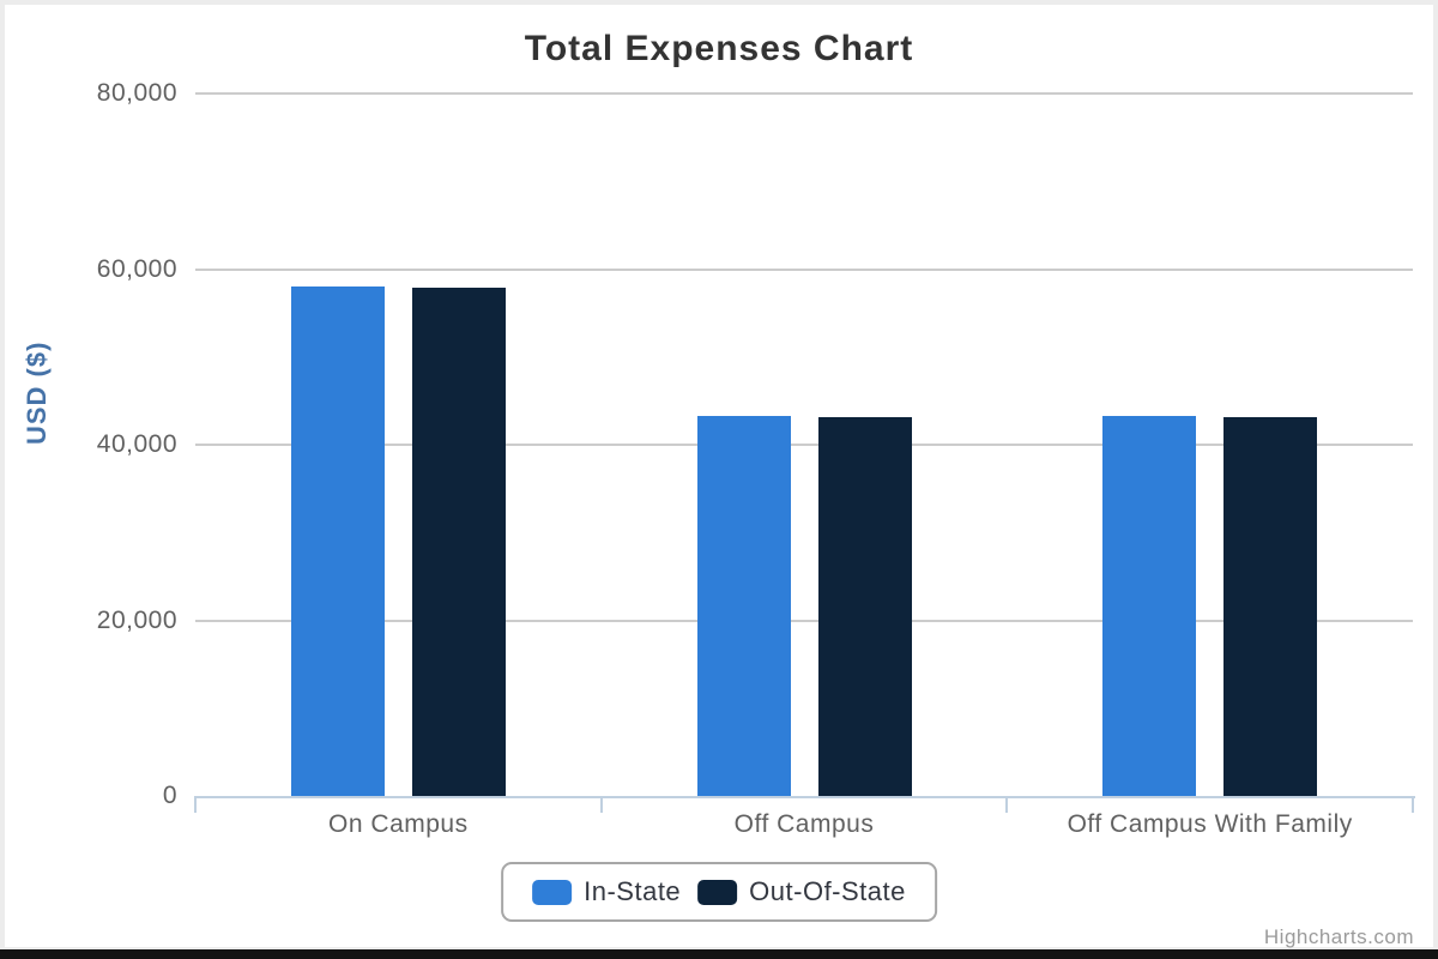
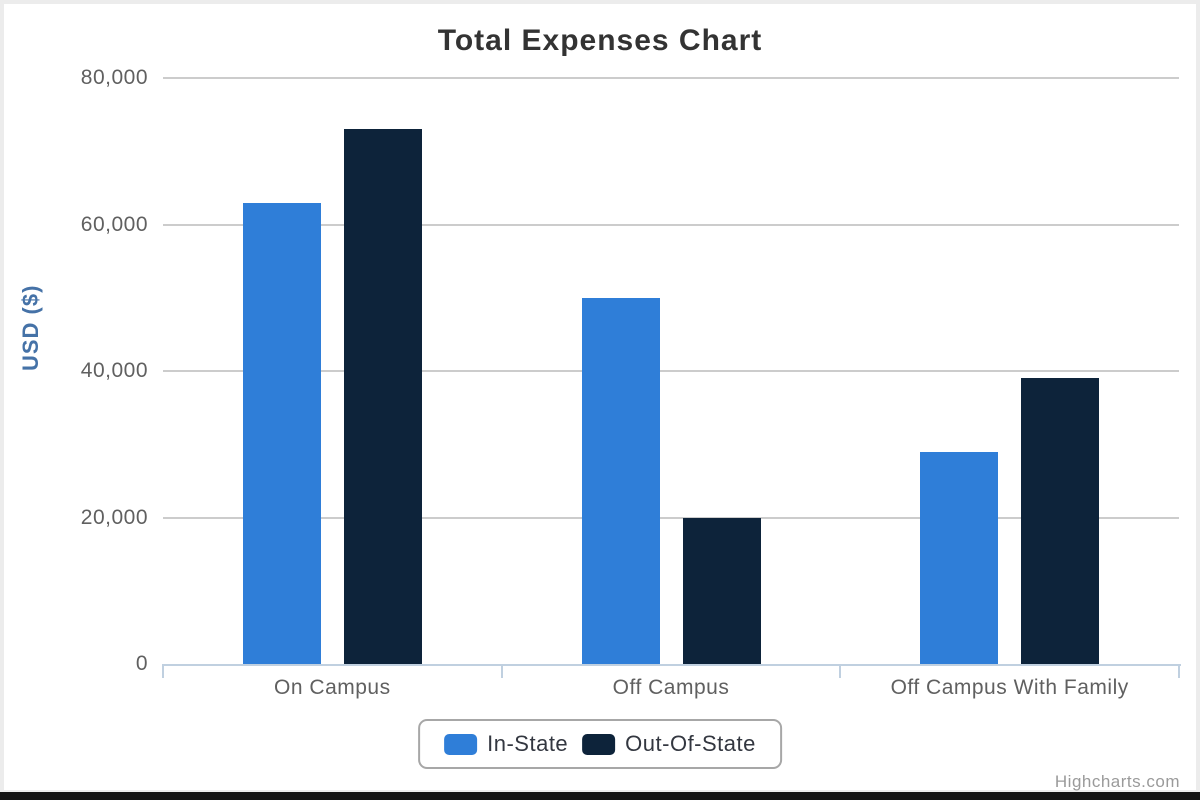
In-State/On Campus: 58000 -> 63000
Out-Of-State/On Campus: 58000 -> 73000
In-State/Off Campus: 43000 -> 50000
Out-Of-State/Off Campus: 43000 -> 20000
In-State/Off Campus With Family: 43000 -> 29000
Out-Of-State/Off Campus With Family: 43000 -> 39000
